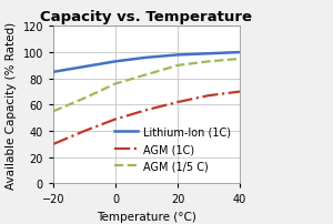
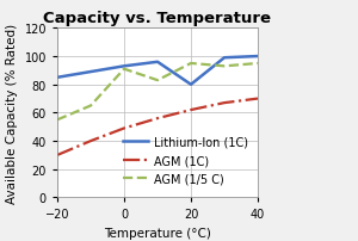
AGM (1/5 C)/0: 76 -> 91
Lithium-Ion (1C)/20: 98 -> 80
AGM (1/5 C)/20: 90 -> 95
